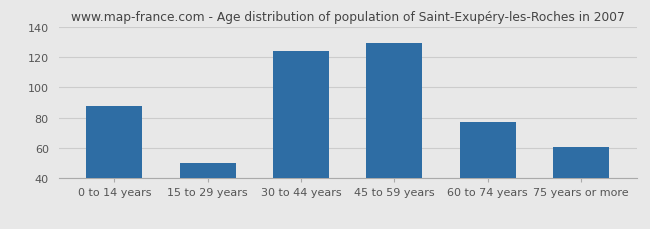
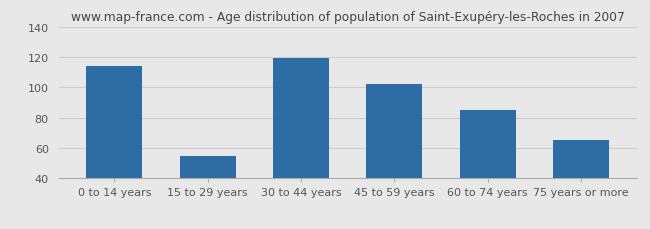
0 to 14 years: 88 -> 114
15 to 29 years: 50 -> 55
30 to 44 years: 124 -> 119
45 to 59 years: 129 -> 102
60 to 74 years: 77 -> 85
75 years or more: 61 -> 65
